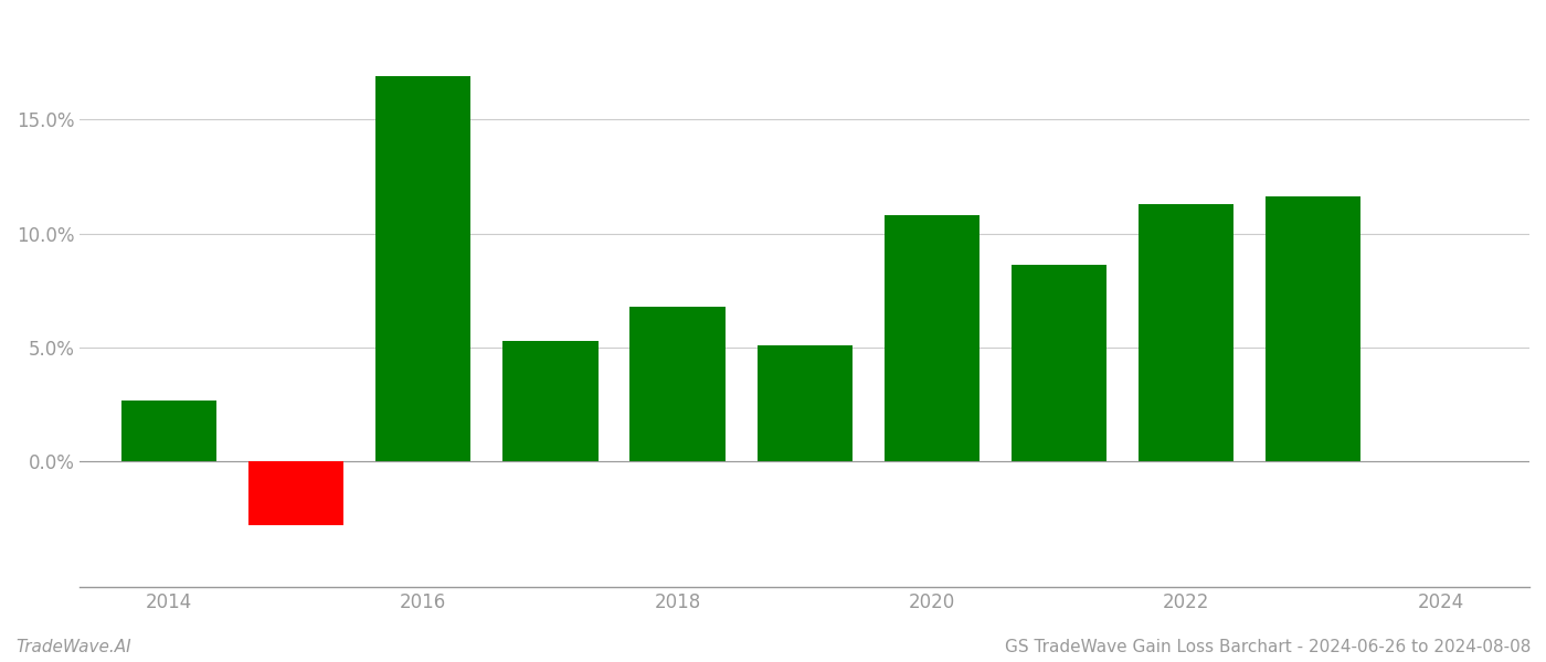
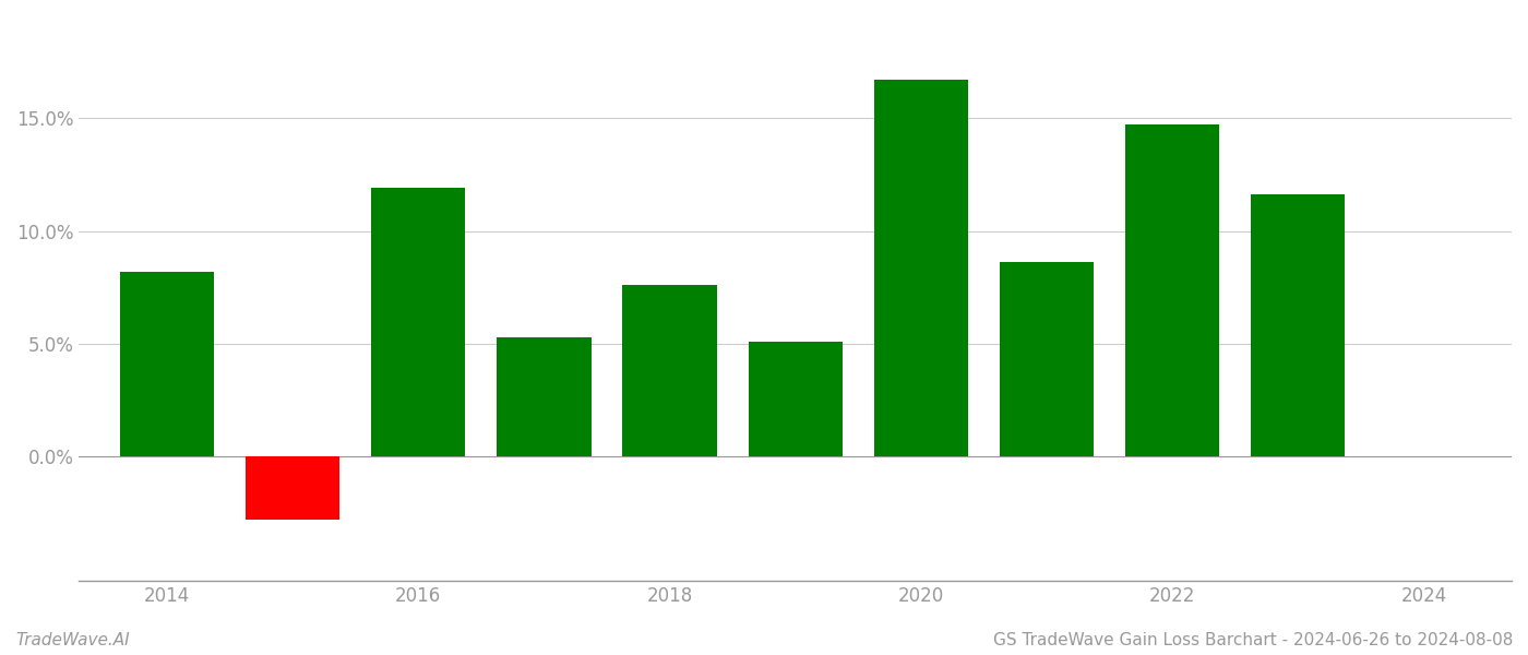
2014: 2.7% -> 8.2%
2016: 16.9% -> 11.9%
2018: 6.8% -> 7.6%
2020: 10.8% -> 16.7%
2022: 11.3% -> 14.7%
